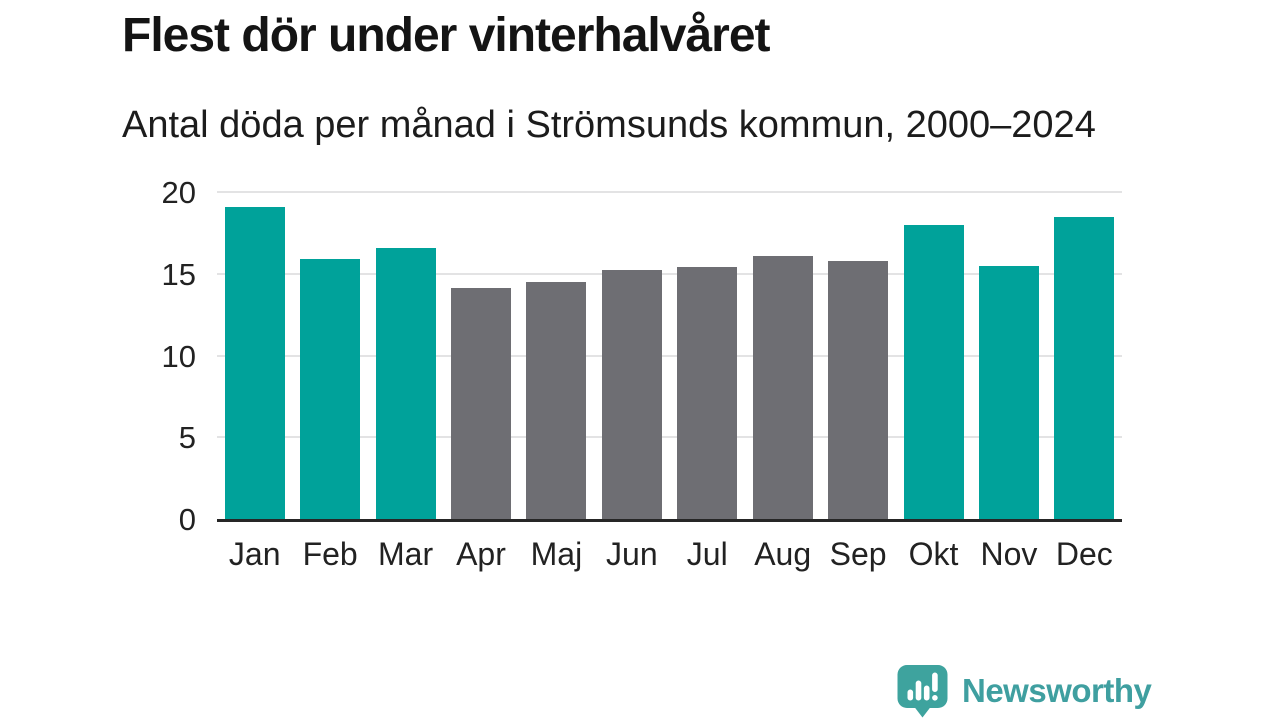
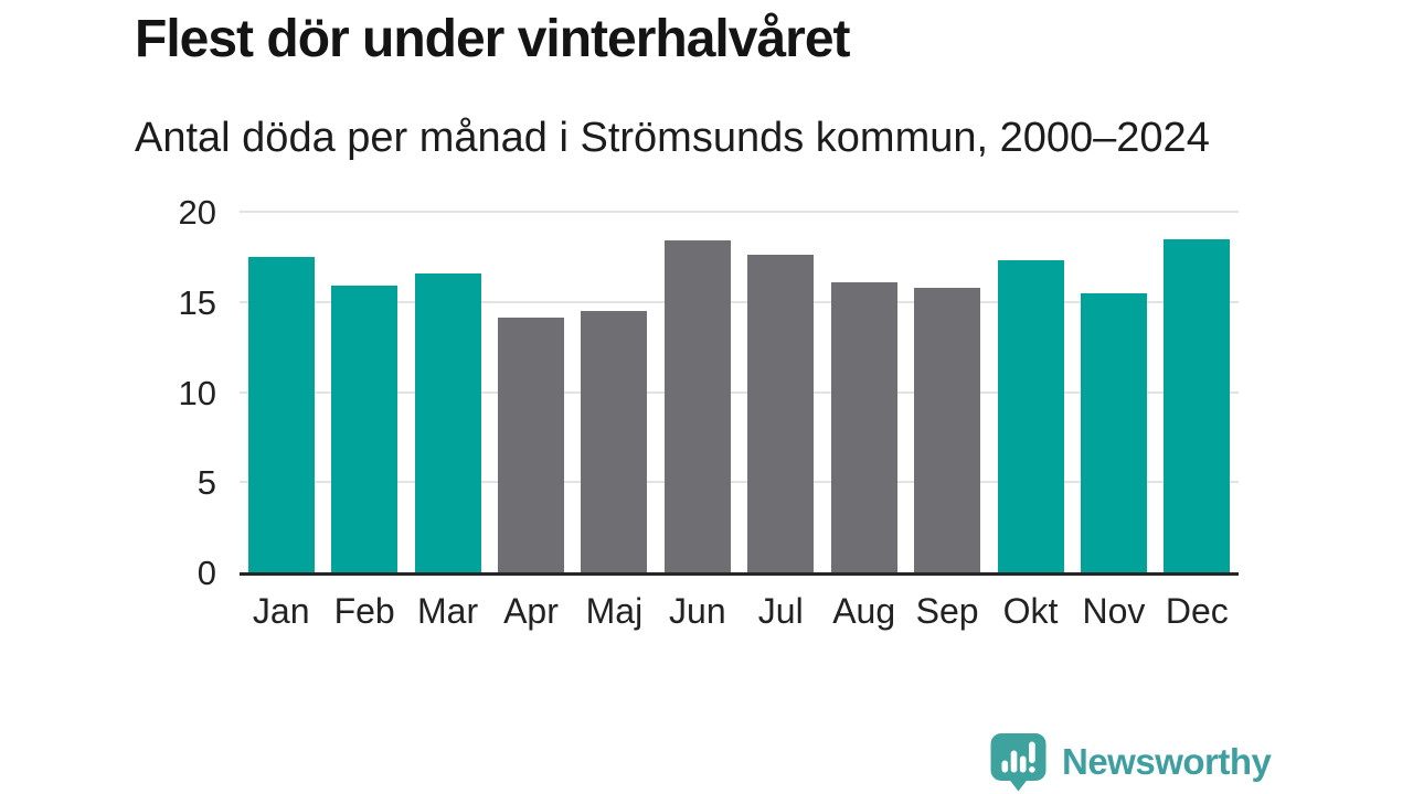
Jan: 19.1 -> 17.5
Jun: 15.2 -> 18.4
Jul: 15.4 -> 17.6
Okt: 18.0 -> 17.3
